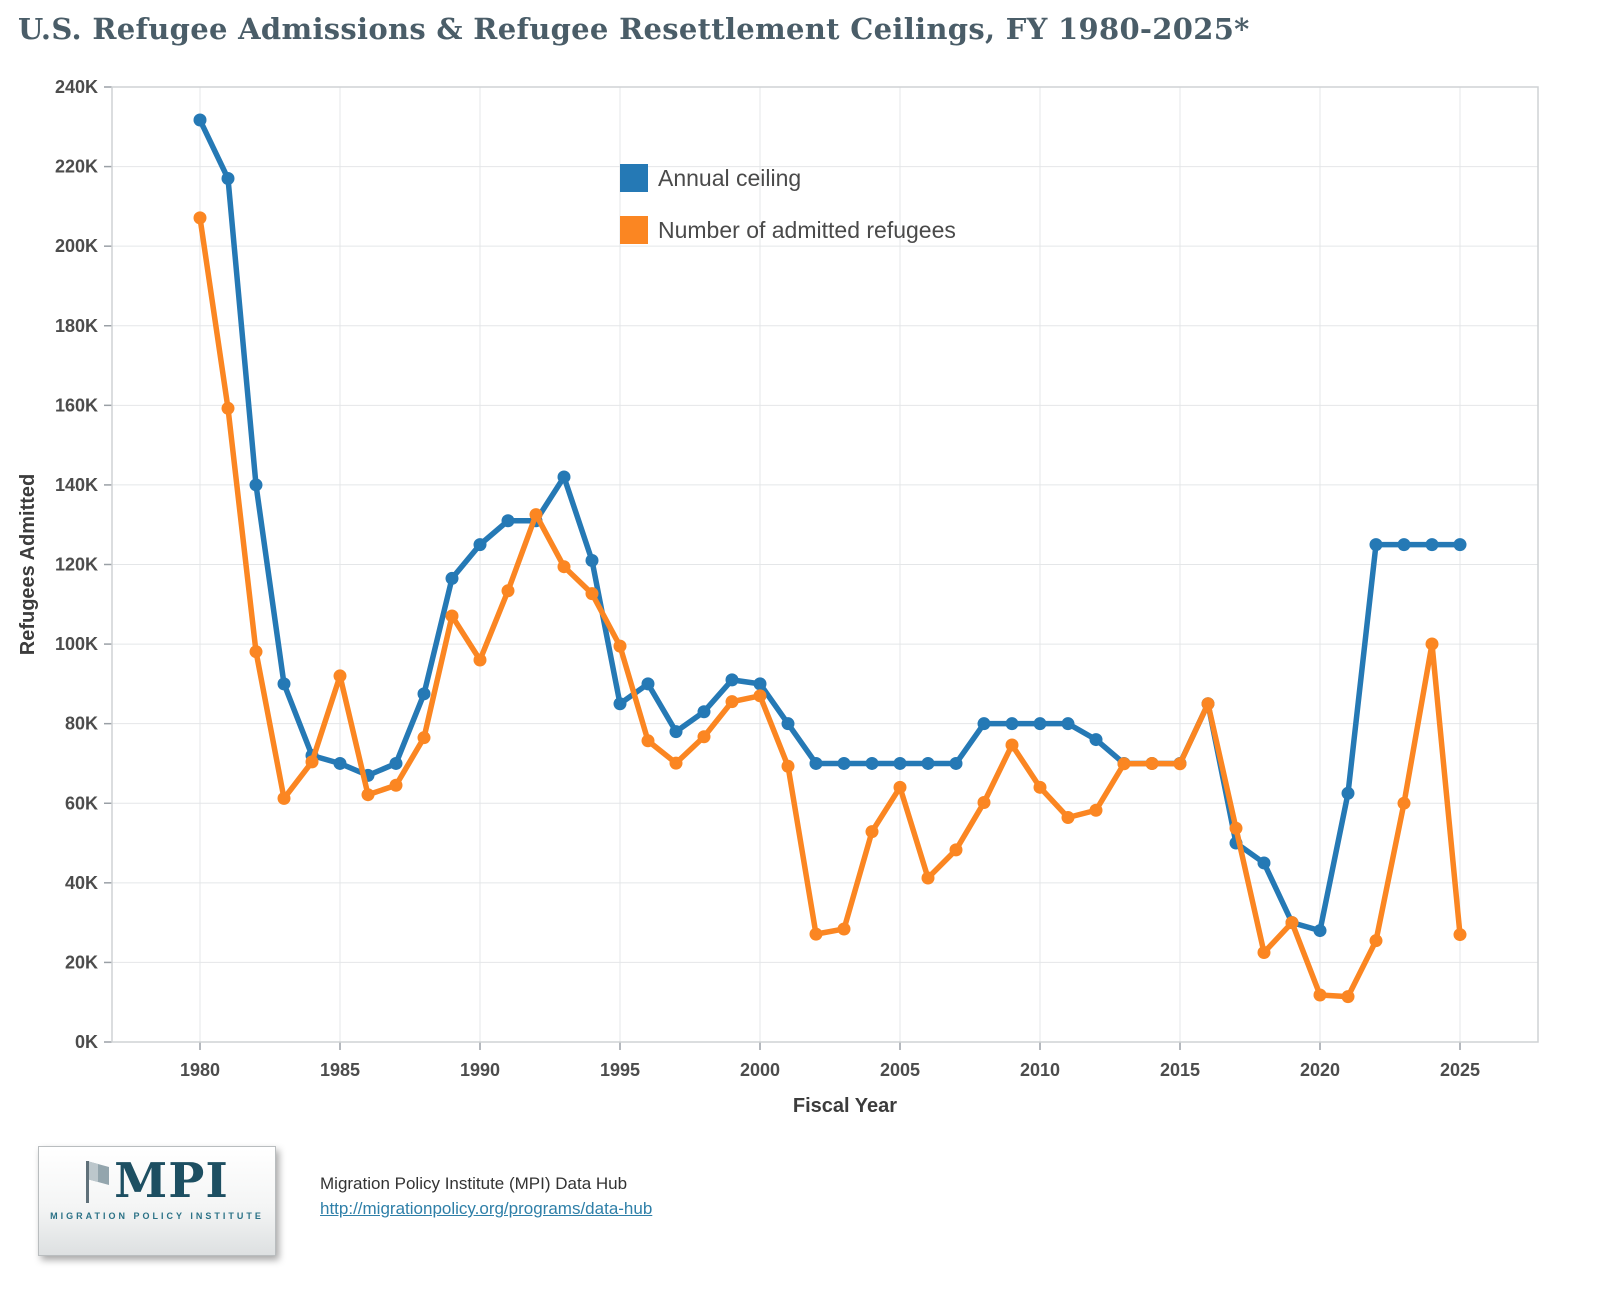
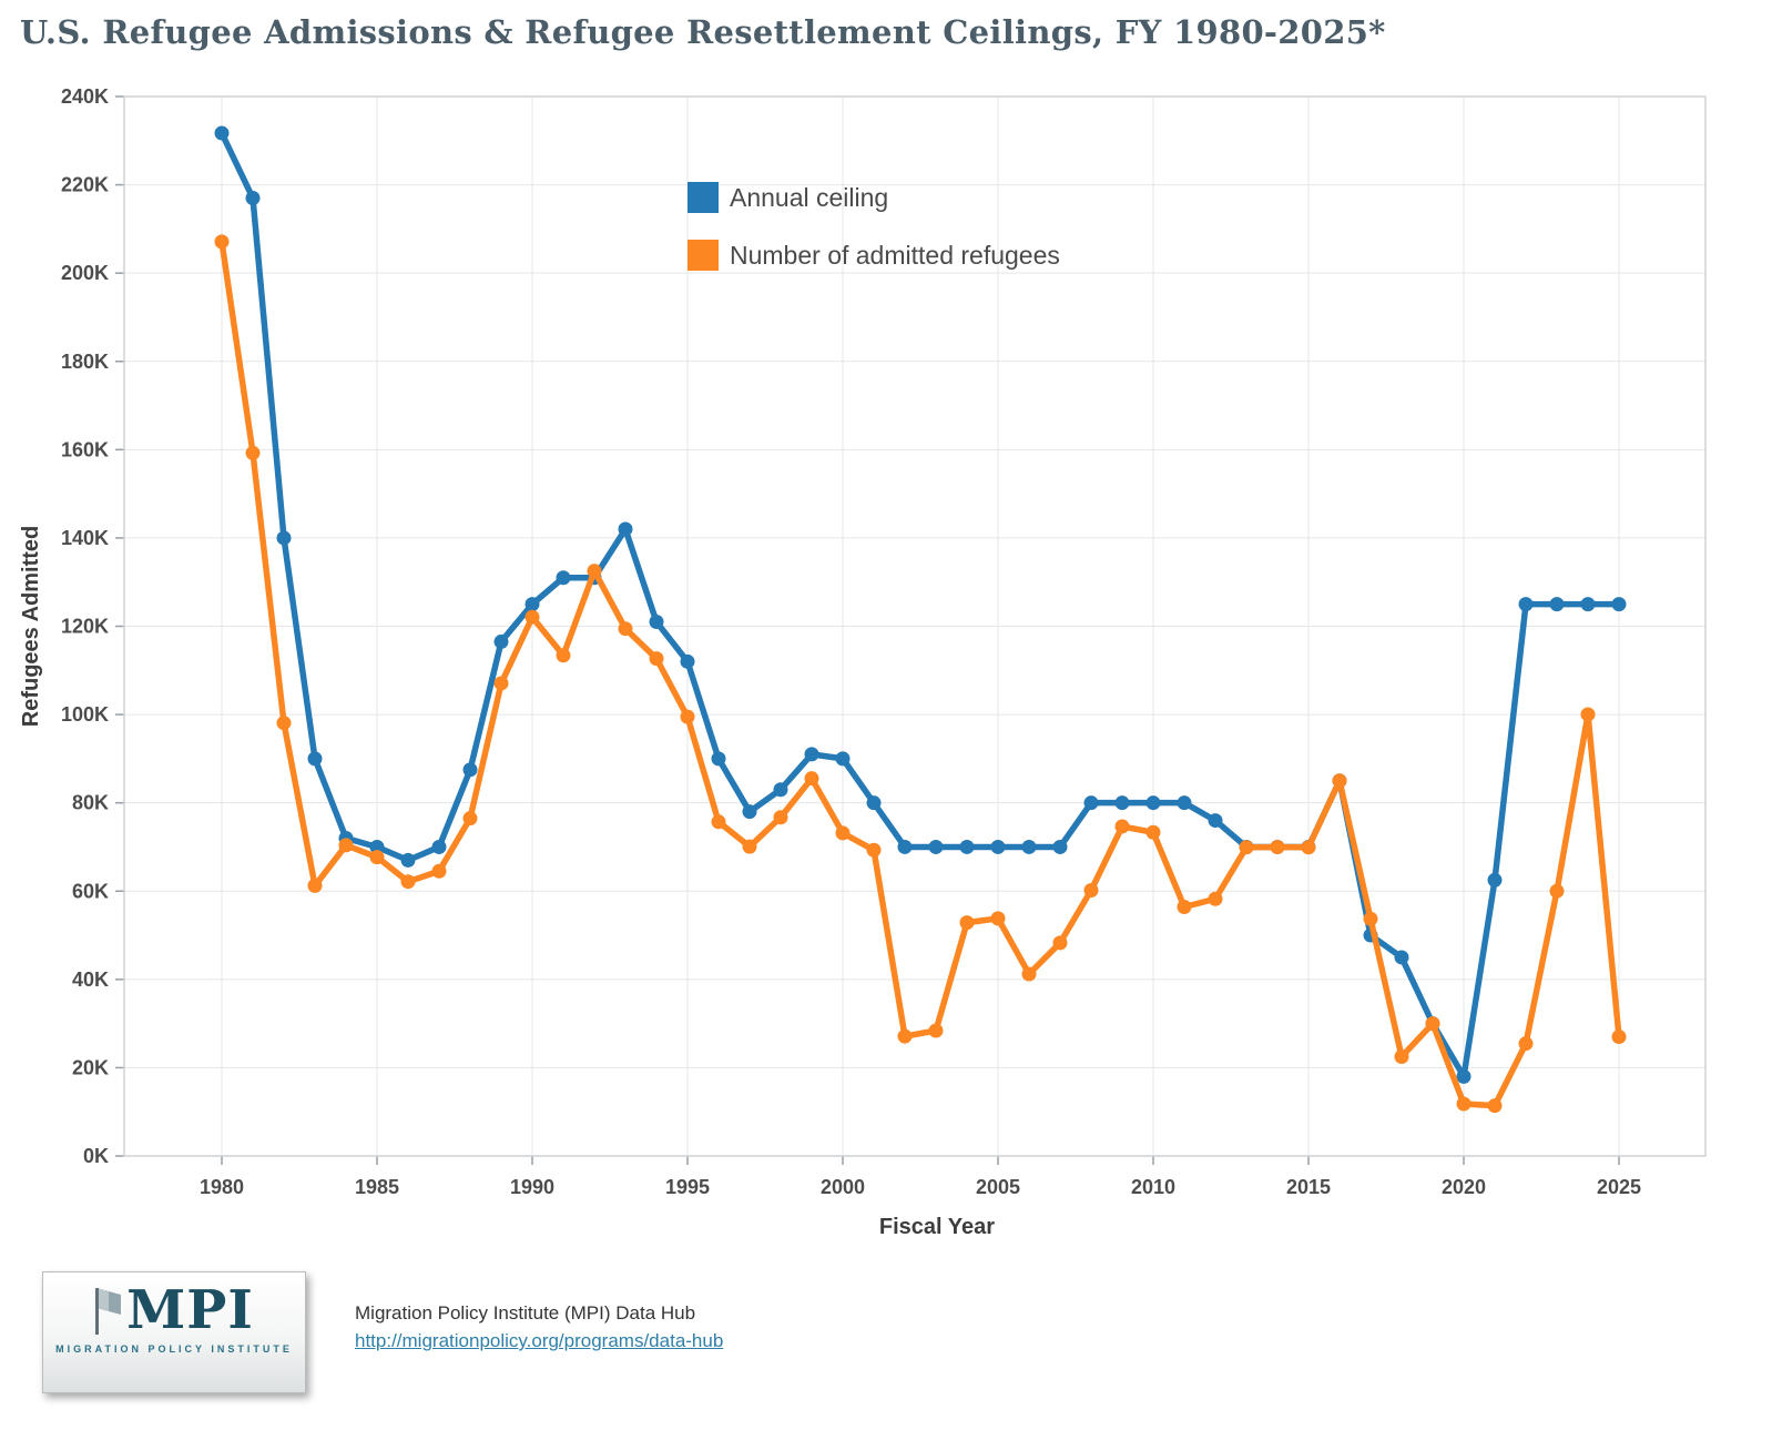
Number of admitted refugees/1985: 92K -> 68K
Number of admitted refugees/1990: 96K -> 122K
Annual ceiling/1995: 85K -> 112K
Number of admitted refugees/2000: 87K -> 73K
Number of admitted refugees/2005: 64K -> 54K
Number of admitted refugees/2010: 64K -> 73K
Annual ceiling/2020: 28K -> 18K
